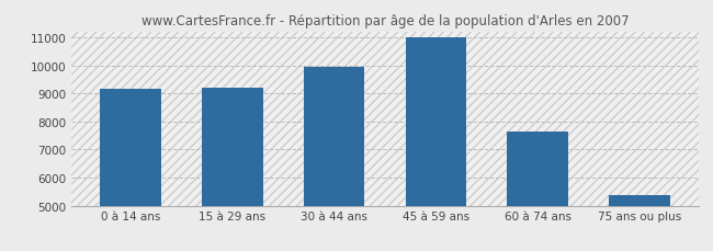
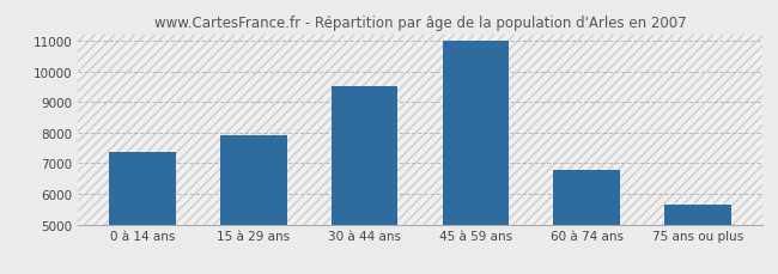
0 à 14 ans: 9150 -> 7350
15 à 29 ans: 9200 -> 7900
30 à 44 ans: 9930 -> 9500
60 à 74 ans: 7650 -> 6800
75 ans ou plus: 5380 -> 5650
